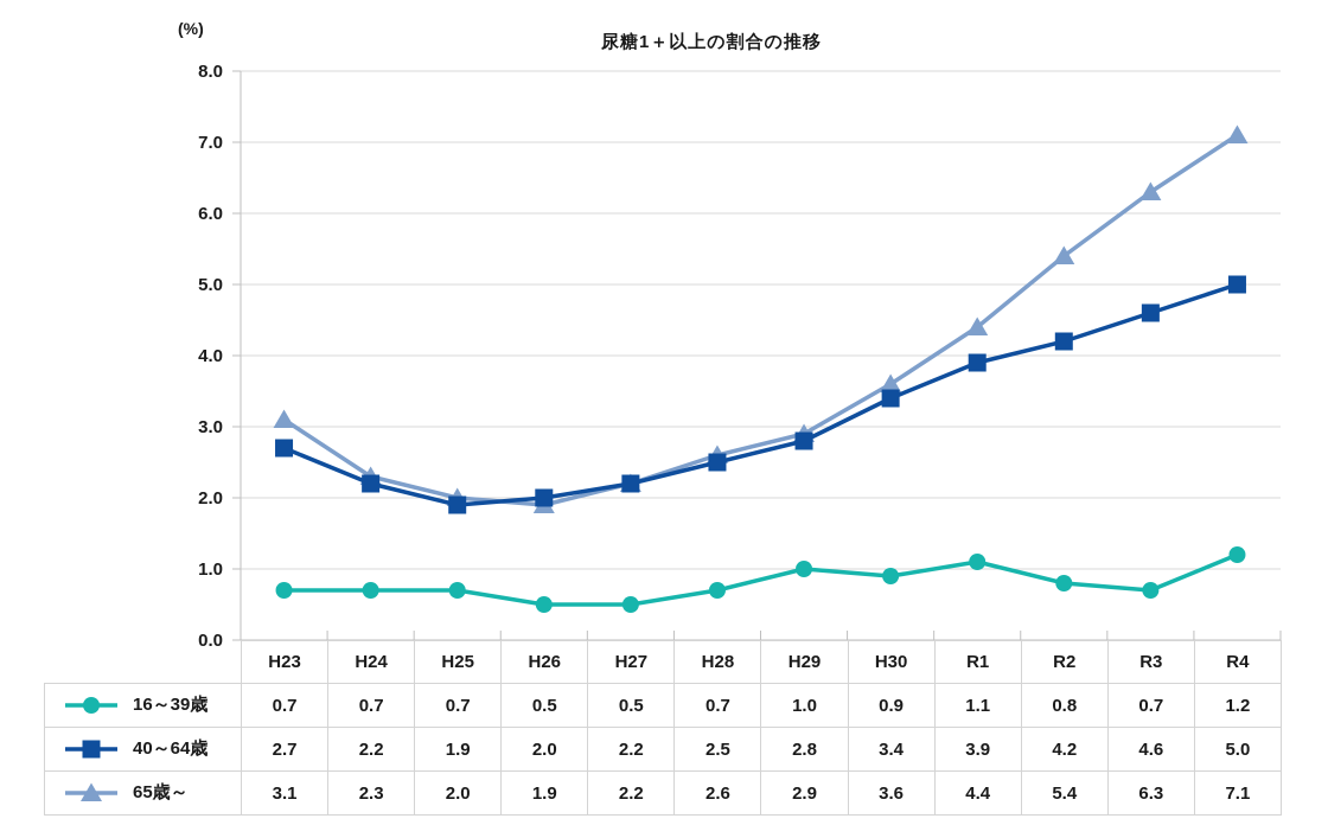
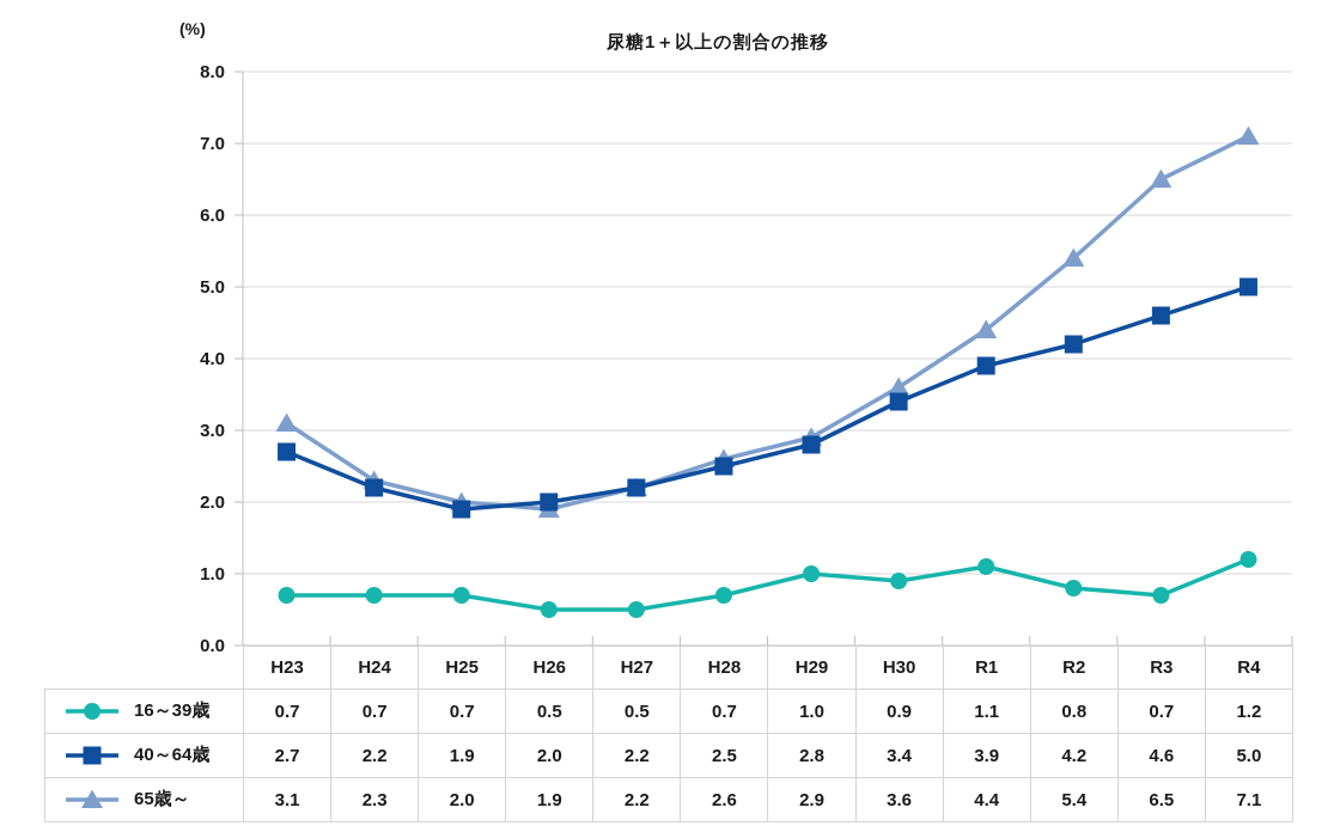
65歳～/R3: 6.3 -> 6.5
